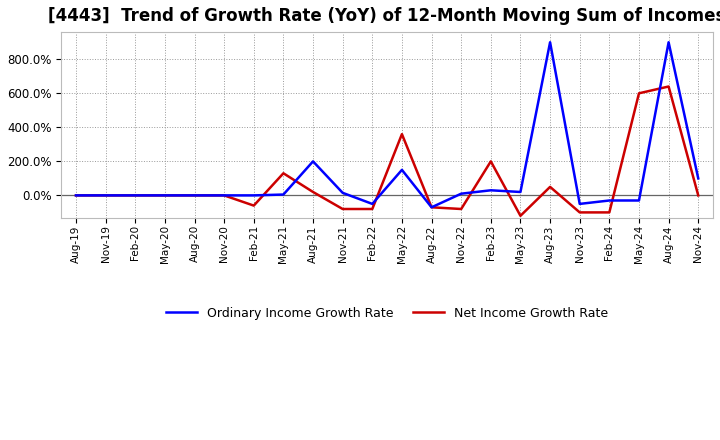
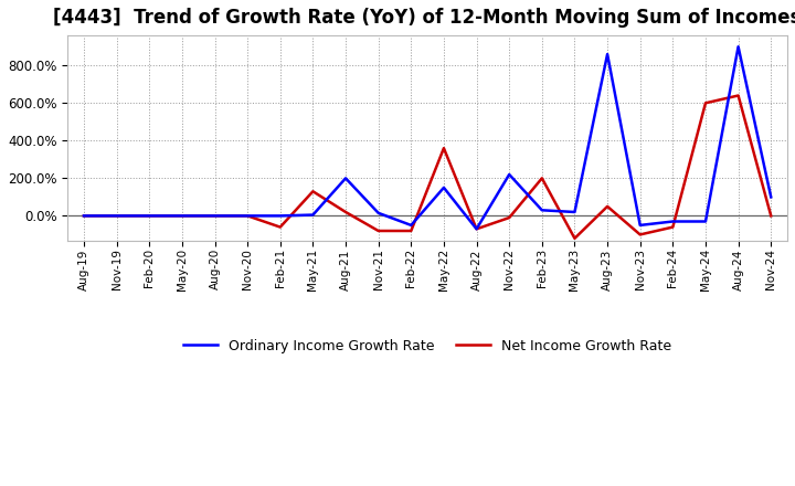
Ordinary Income Growth Rate/Nov-22: 10% -> 220%
Net Income Growth Rate/Nov-22: -80% -> -10%
Ordinary Income Growth Rate/Aug-23: 900% -> 860%
Net Income Growth Rate/Feb-24: -100% -> -60%
